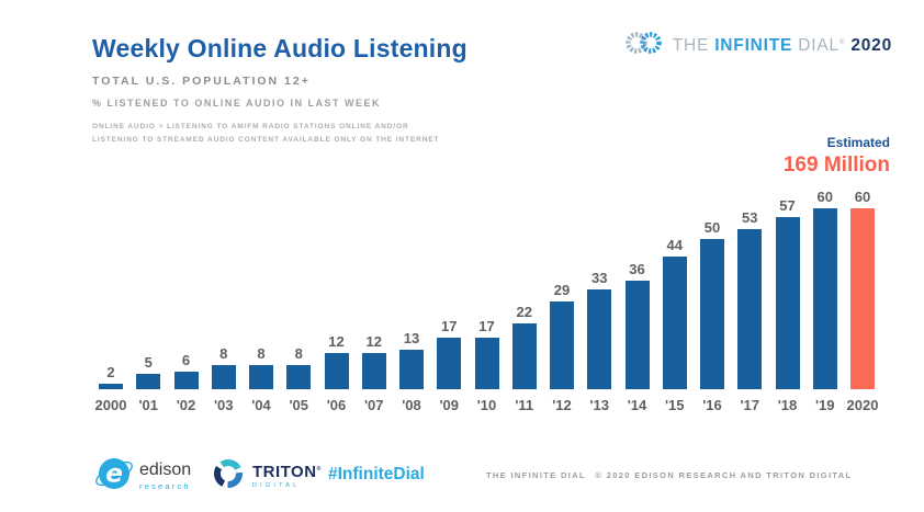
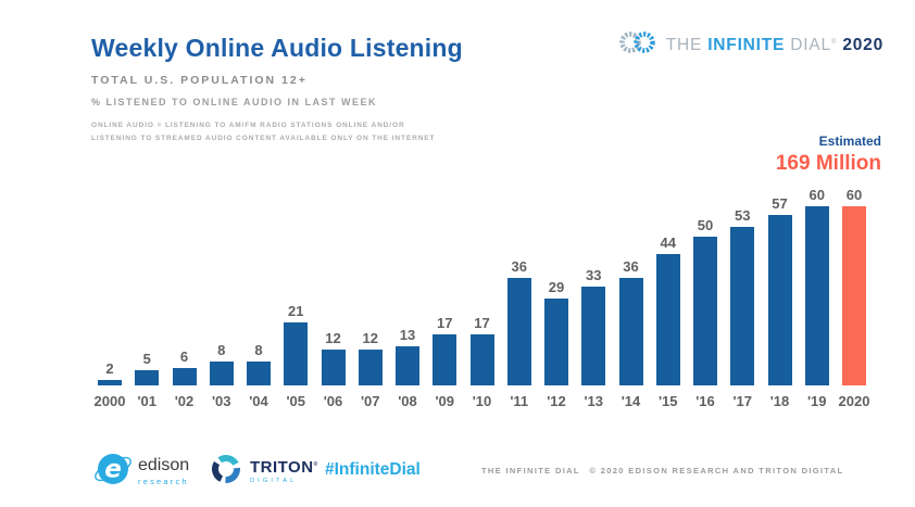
'05: 8 -> 21
'11: 22 -> 36
